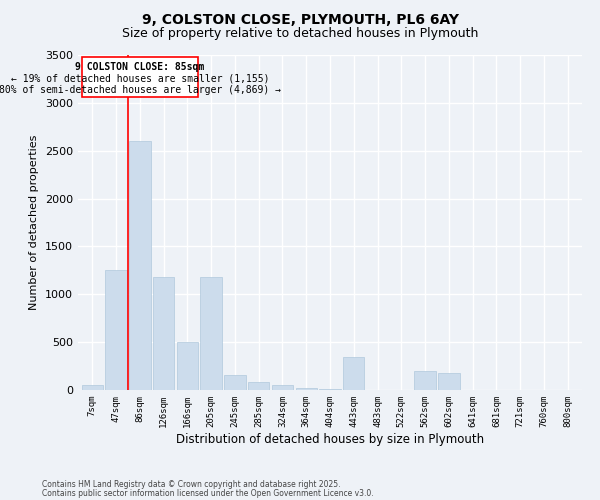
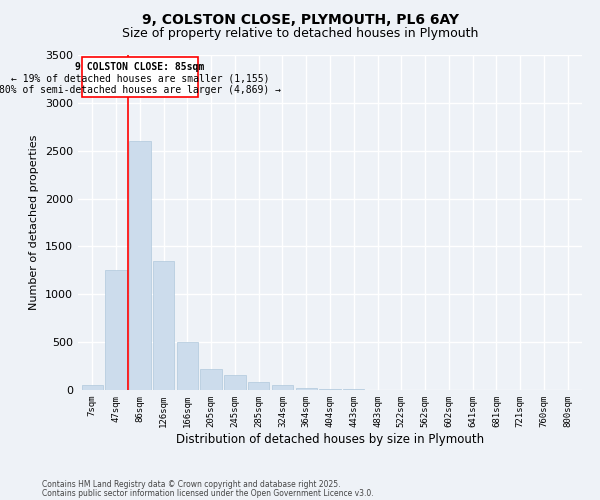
126sqm: 1180 -> 1350
205sqm: 1180 -> 220
443sqm: 340 -> 10
562sqm: 200 -> 0
602sqm: 180 -> 0
